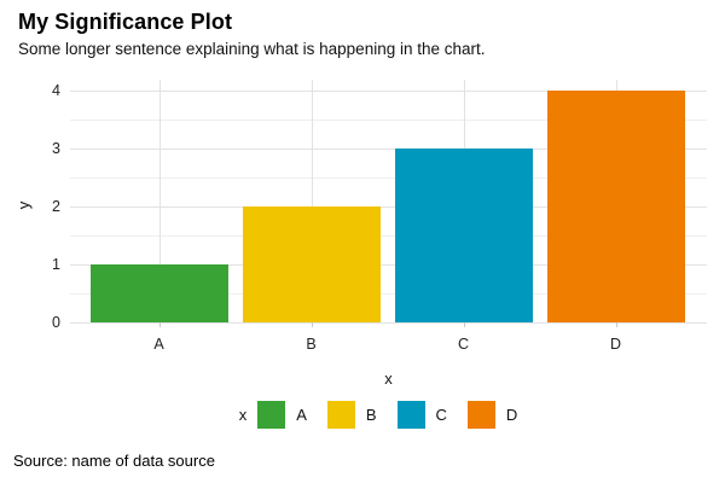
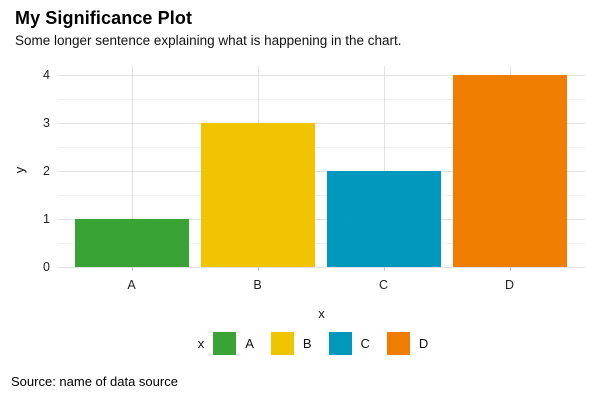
B: 2 -> 3
C: 3 -> 2
